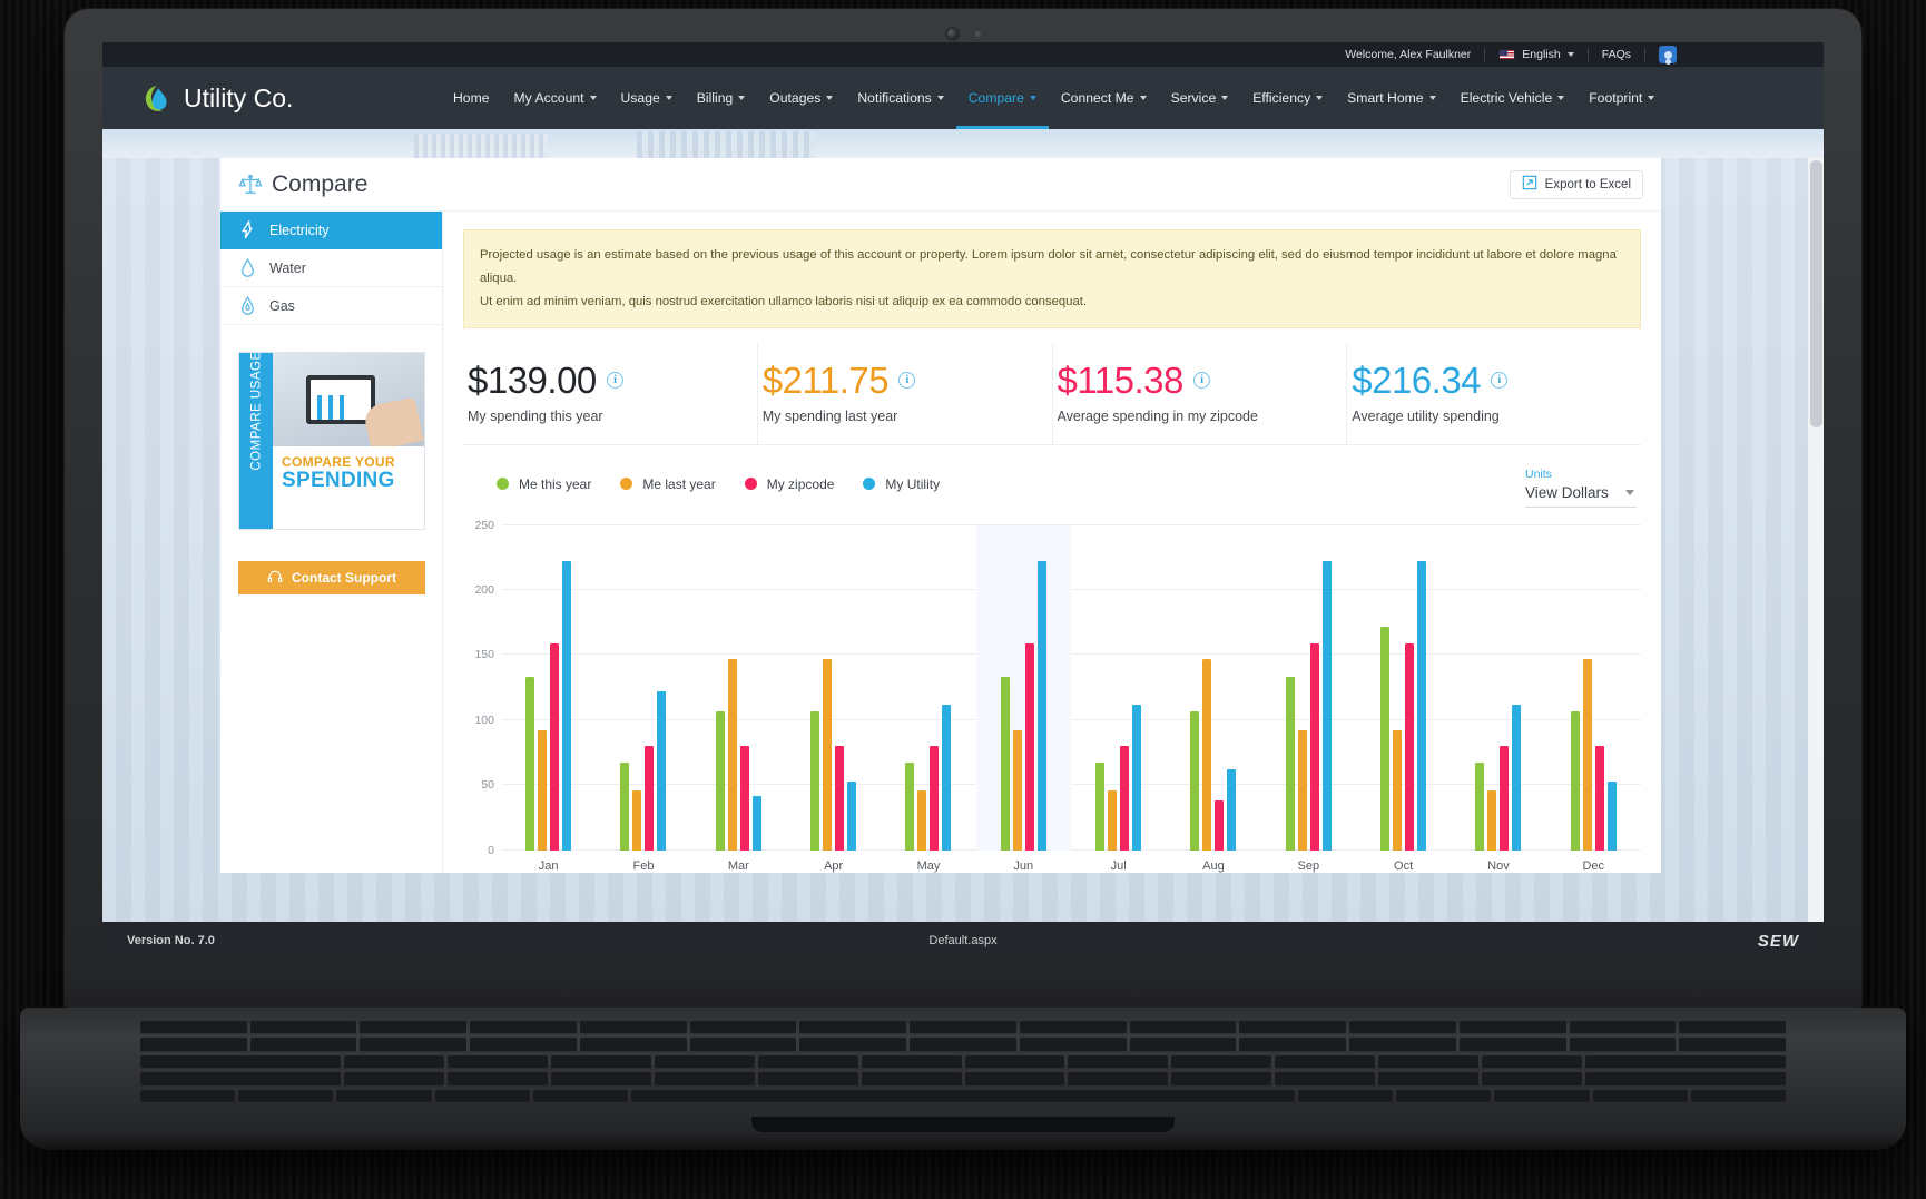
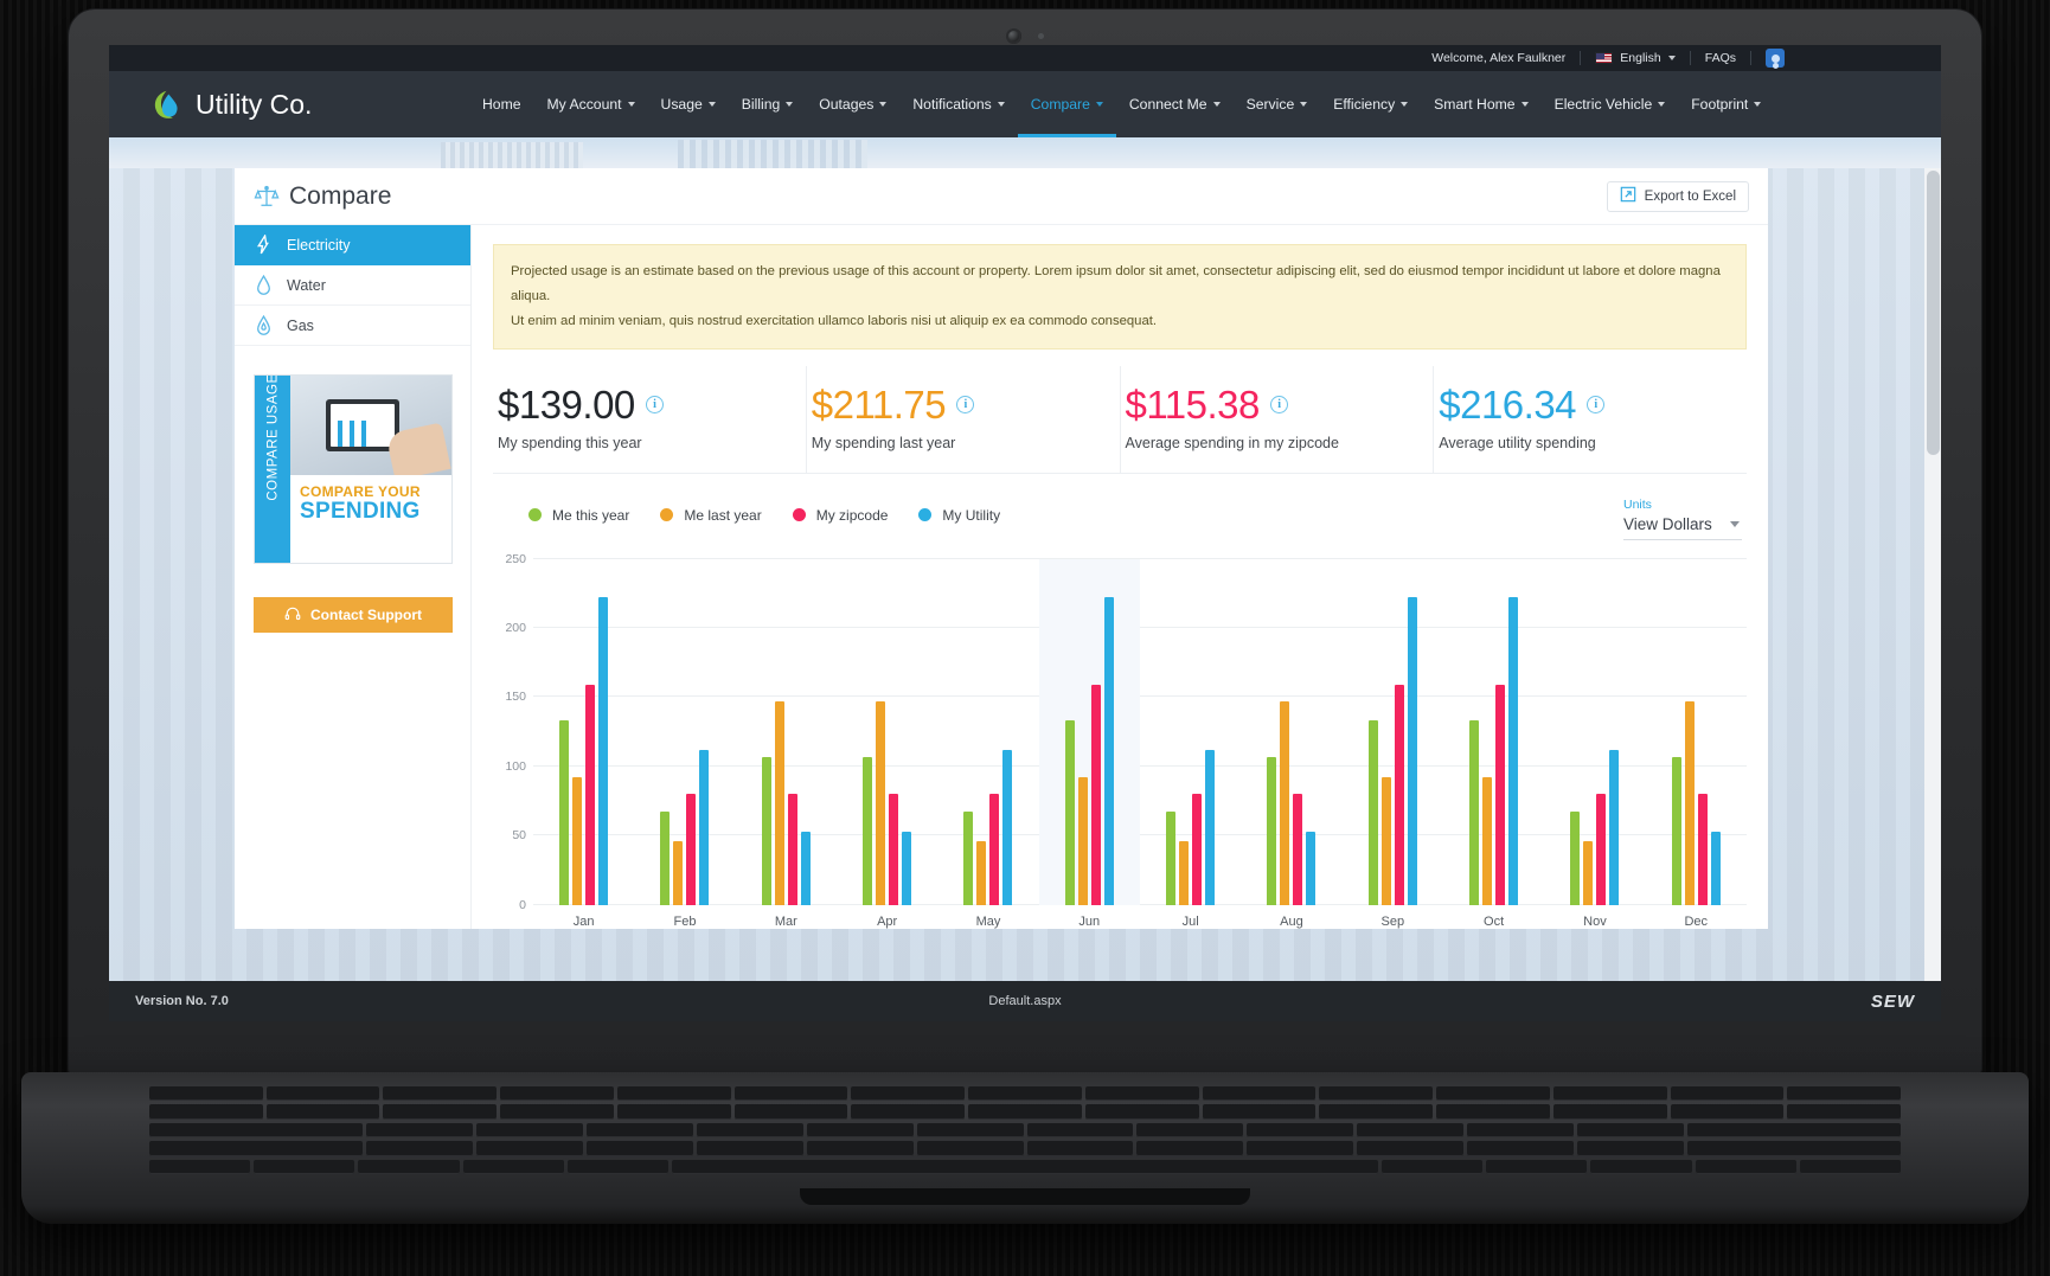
My Utility/Feb: 122 -> 112
My Utility/Mar: 42 -> 53
My zipcode/Aug: 38 -> 80
My Utility/Aug: 62 -> 53
Me this year/Oct: 172 -> 133
